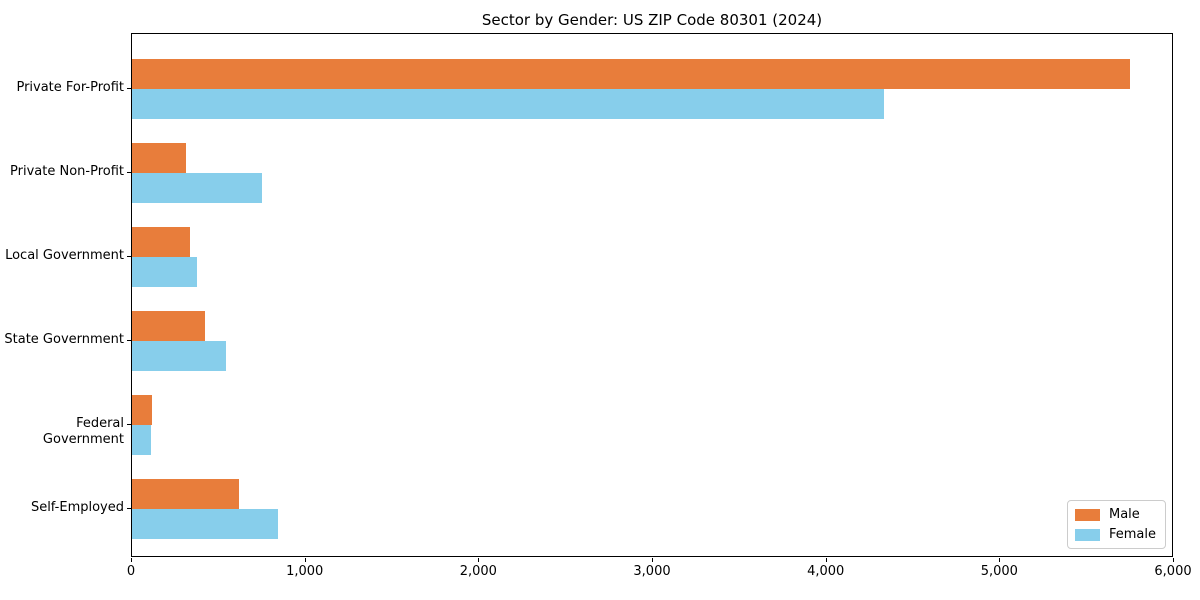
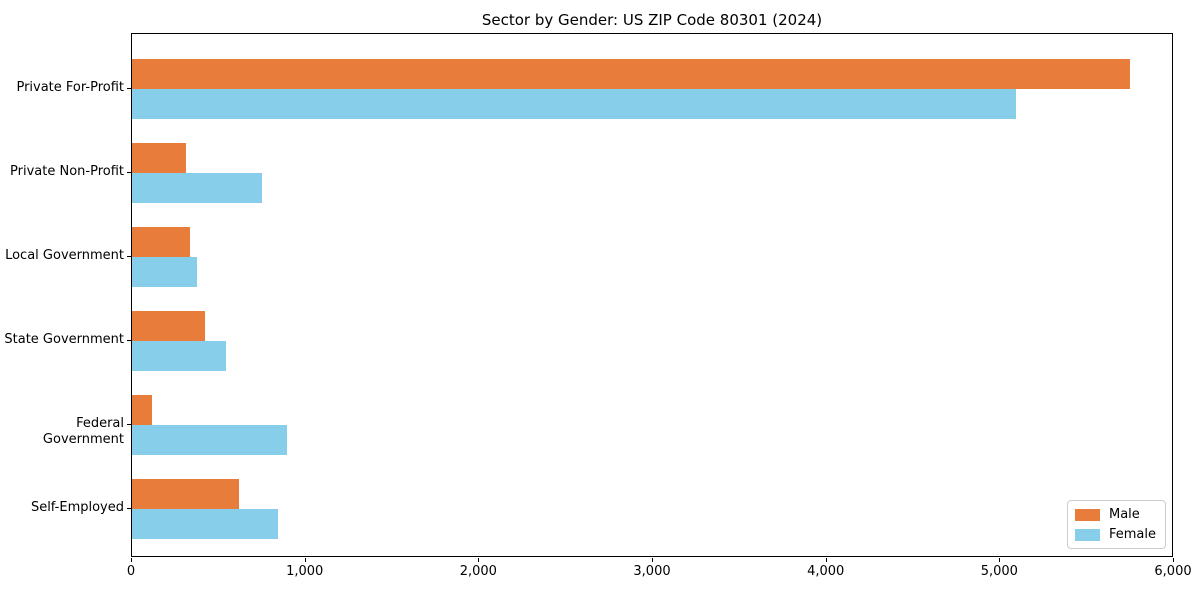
Female/Private For-Profit: 4330 -> 5090
Female/Federal Government: 110 -> 890
